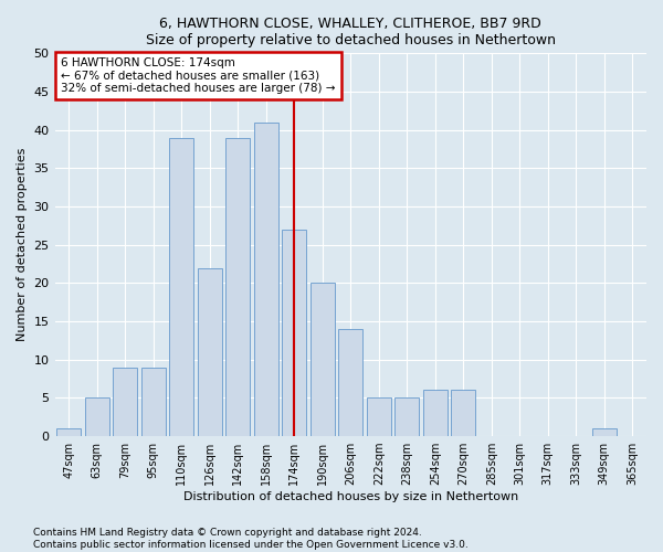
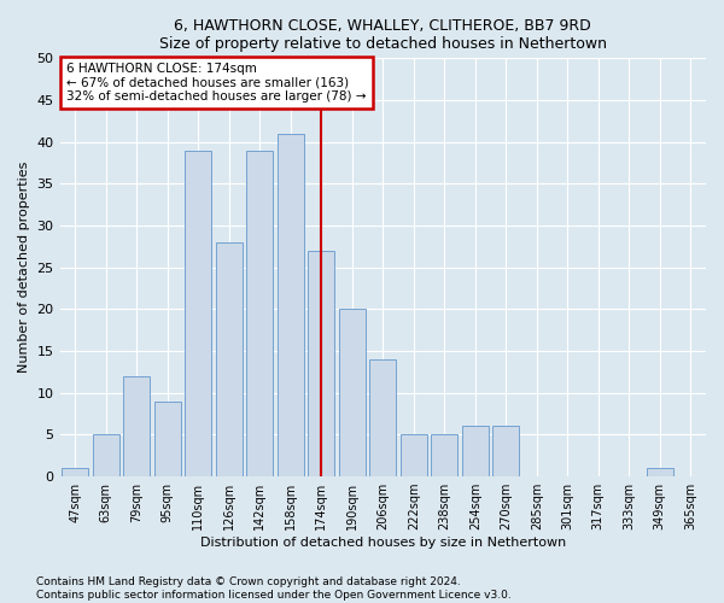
79sqm: 9 -> 12
126sqm: 22 -> 28
